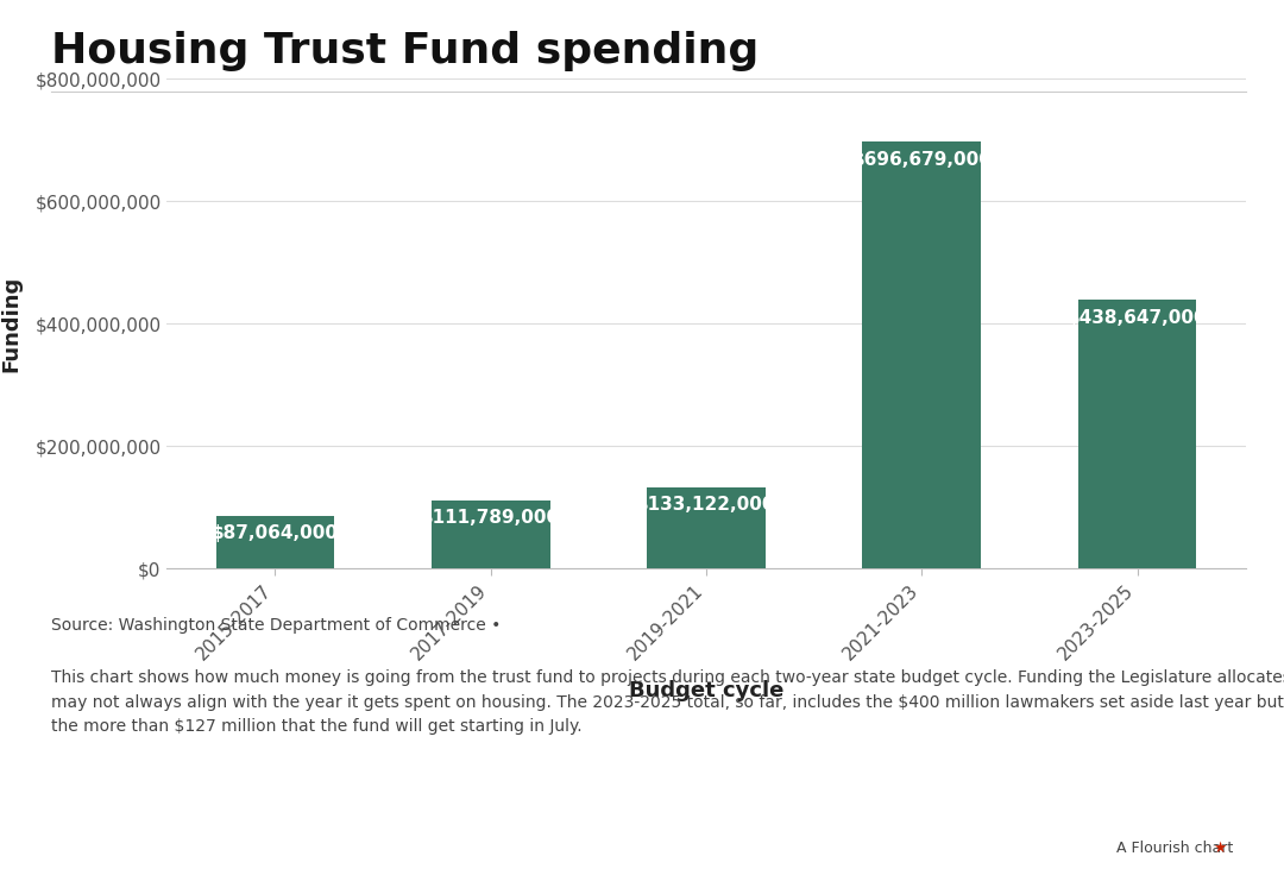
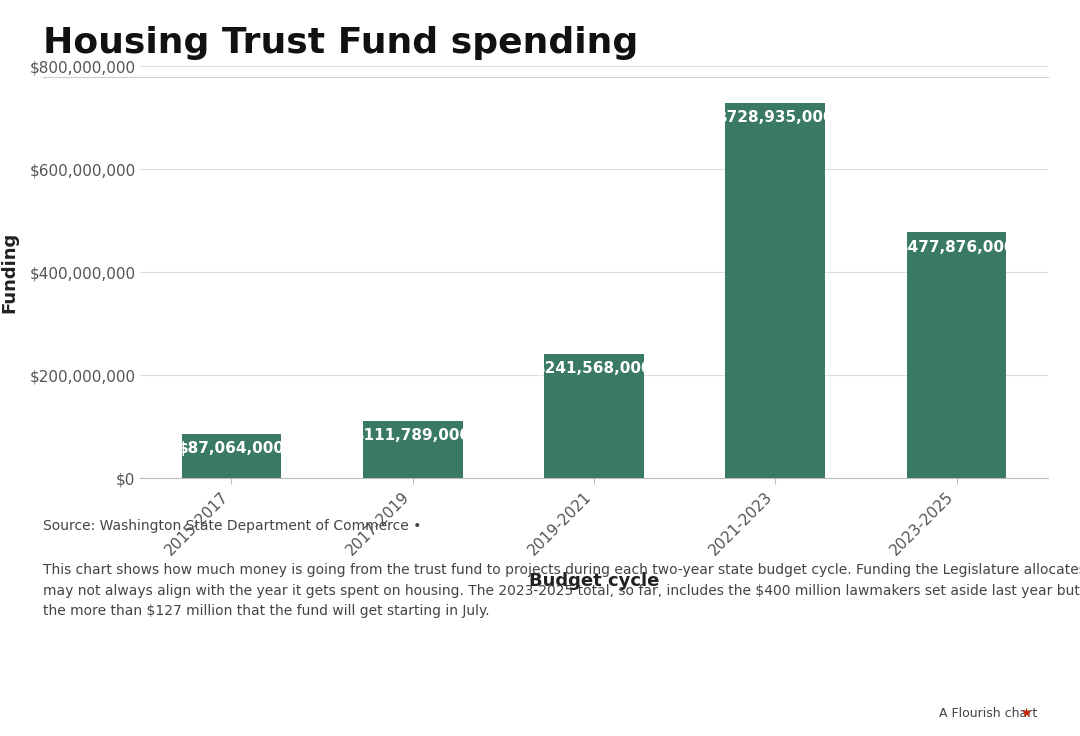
2019-2021: $133,122,000 -> $241,568,000
2021-2023: $696,679,000 -> $728,935,000
2023-2025: $438,647,000 -> $477,876,000
